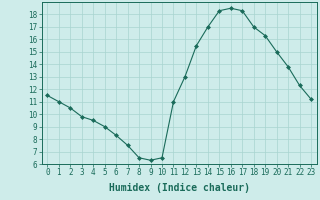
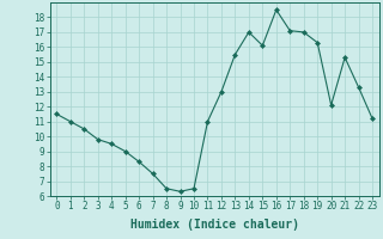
15: 18.3 -> 16.1
17: 18.3 -> 17.1
20: 15.0 -> 12.1
21: 13.8 -> 15.3
22: 12.3 -> 13.3
